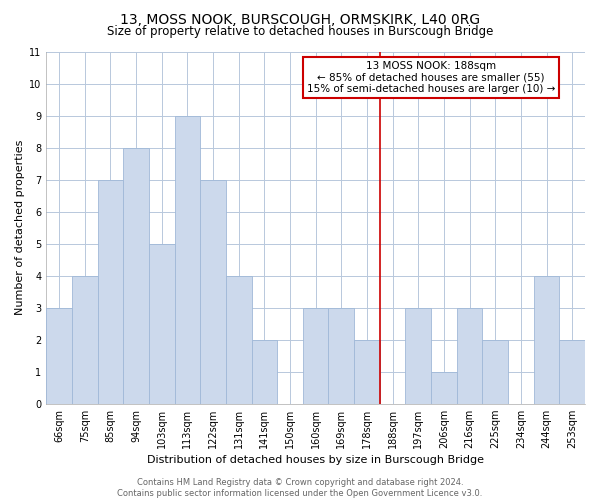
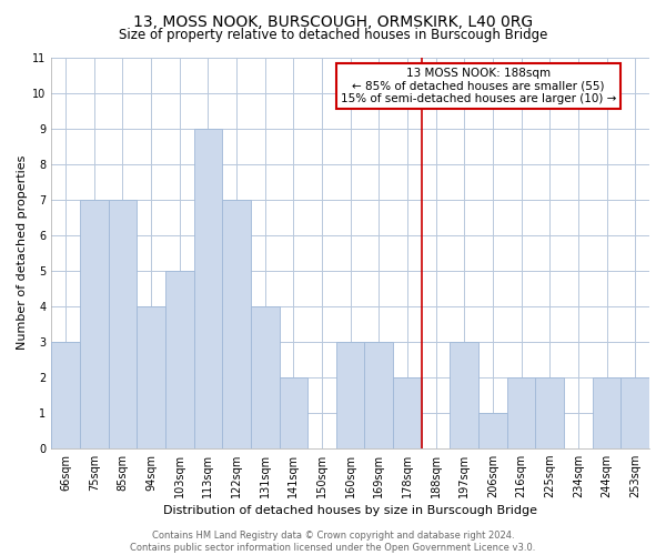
75sqm: 4 -> 7
94sqm: 8 -> 4
216sqm: 3 -> 2
244sqm: 4 -> 2
